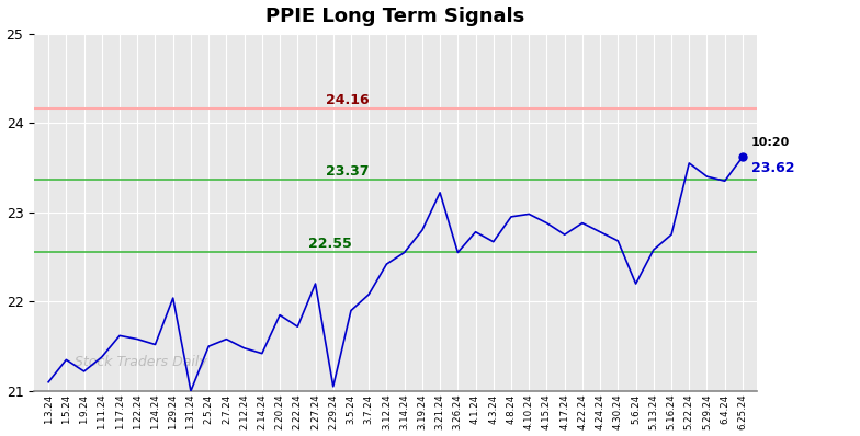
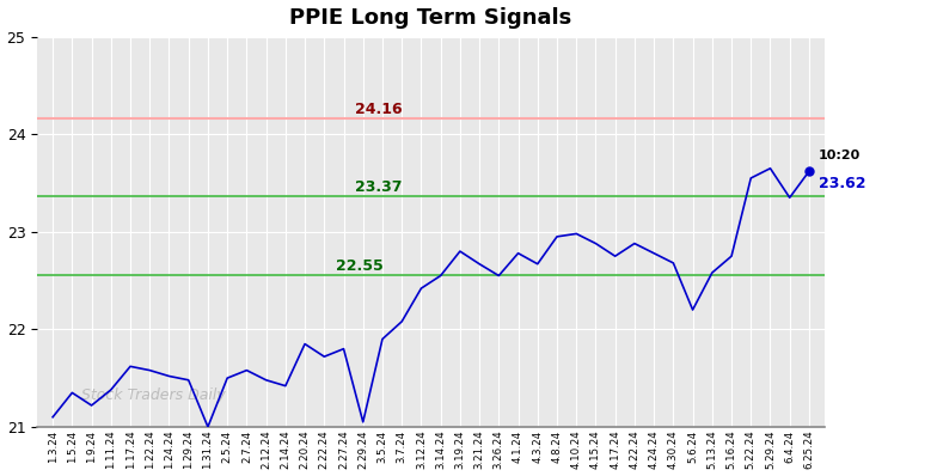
1.29.24: 22.04 -> 21.48
2.27.24: 22.20 -> 21.80
3.21.24: 23.22 -> 22.67
5.29.24: 23.40 -> 23.65
